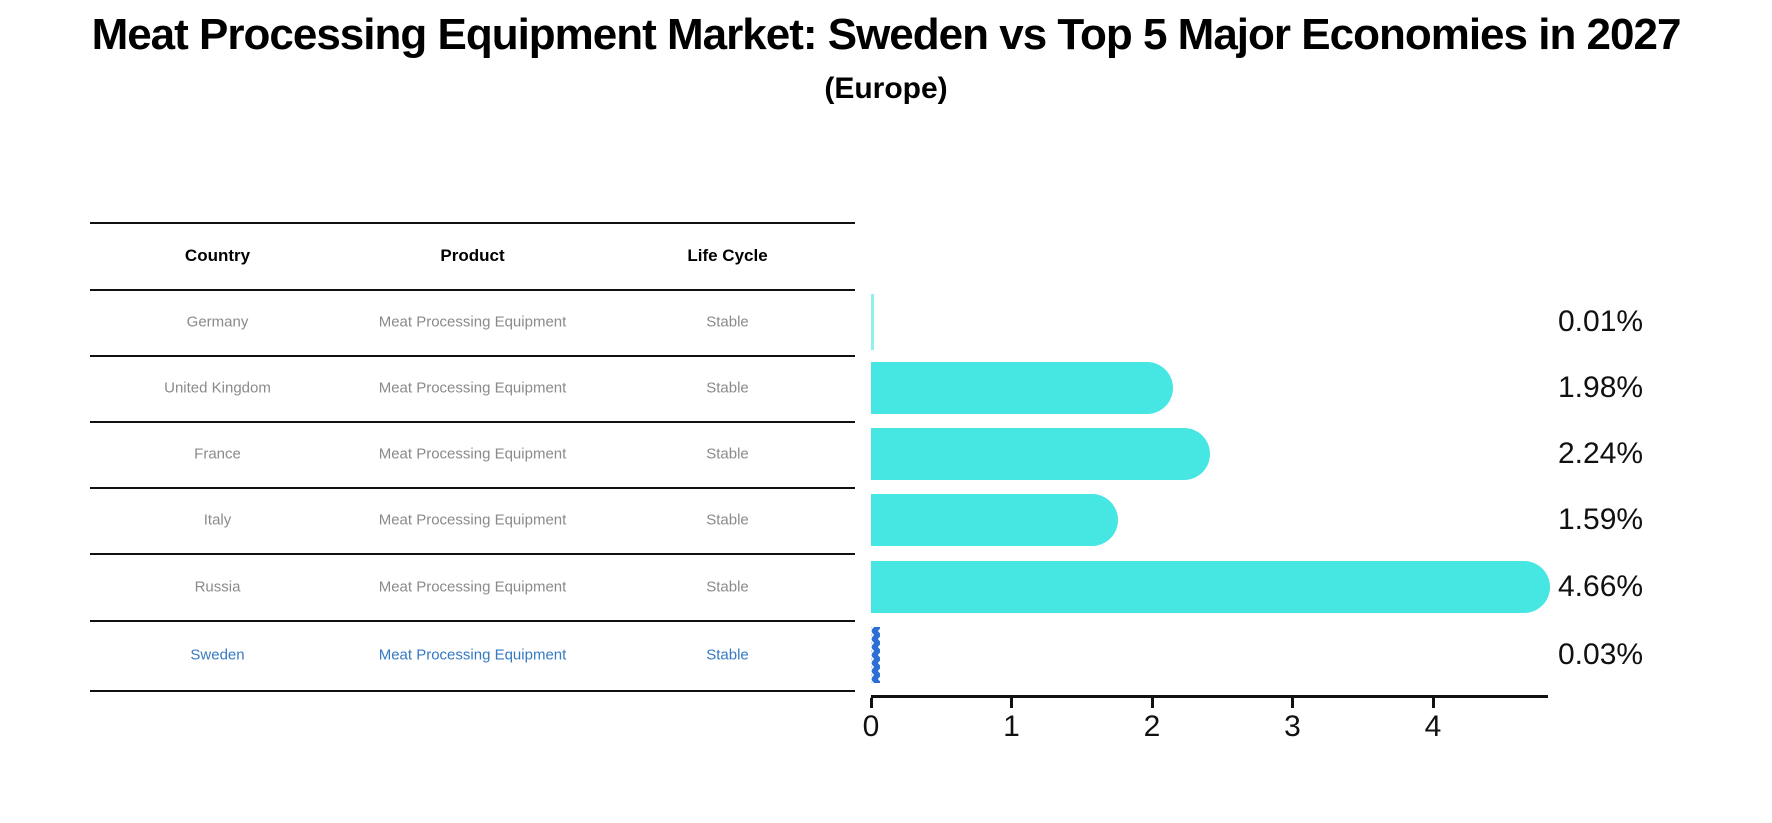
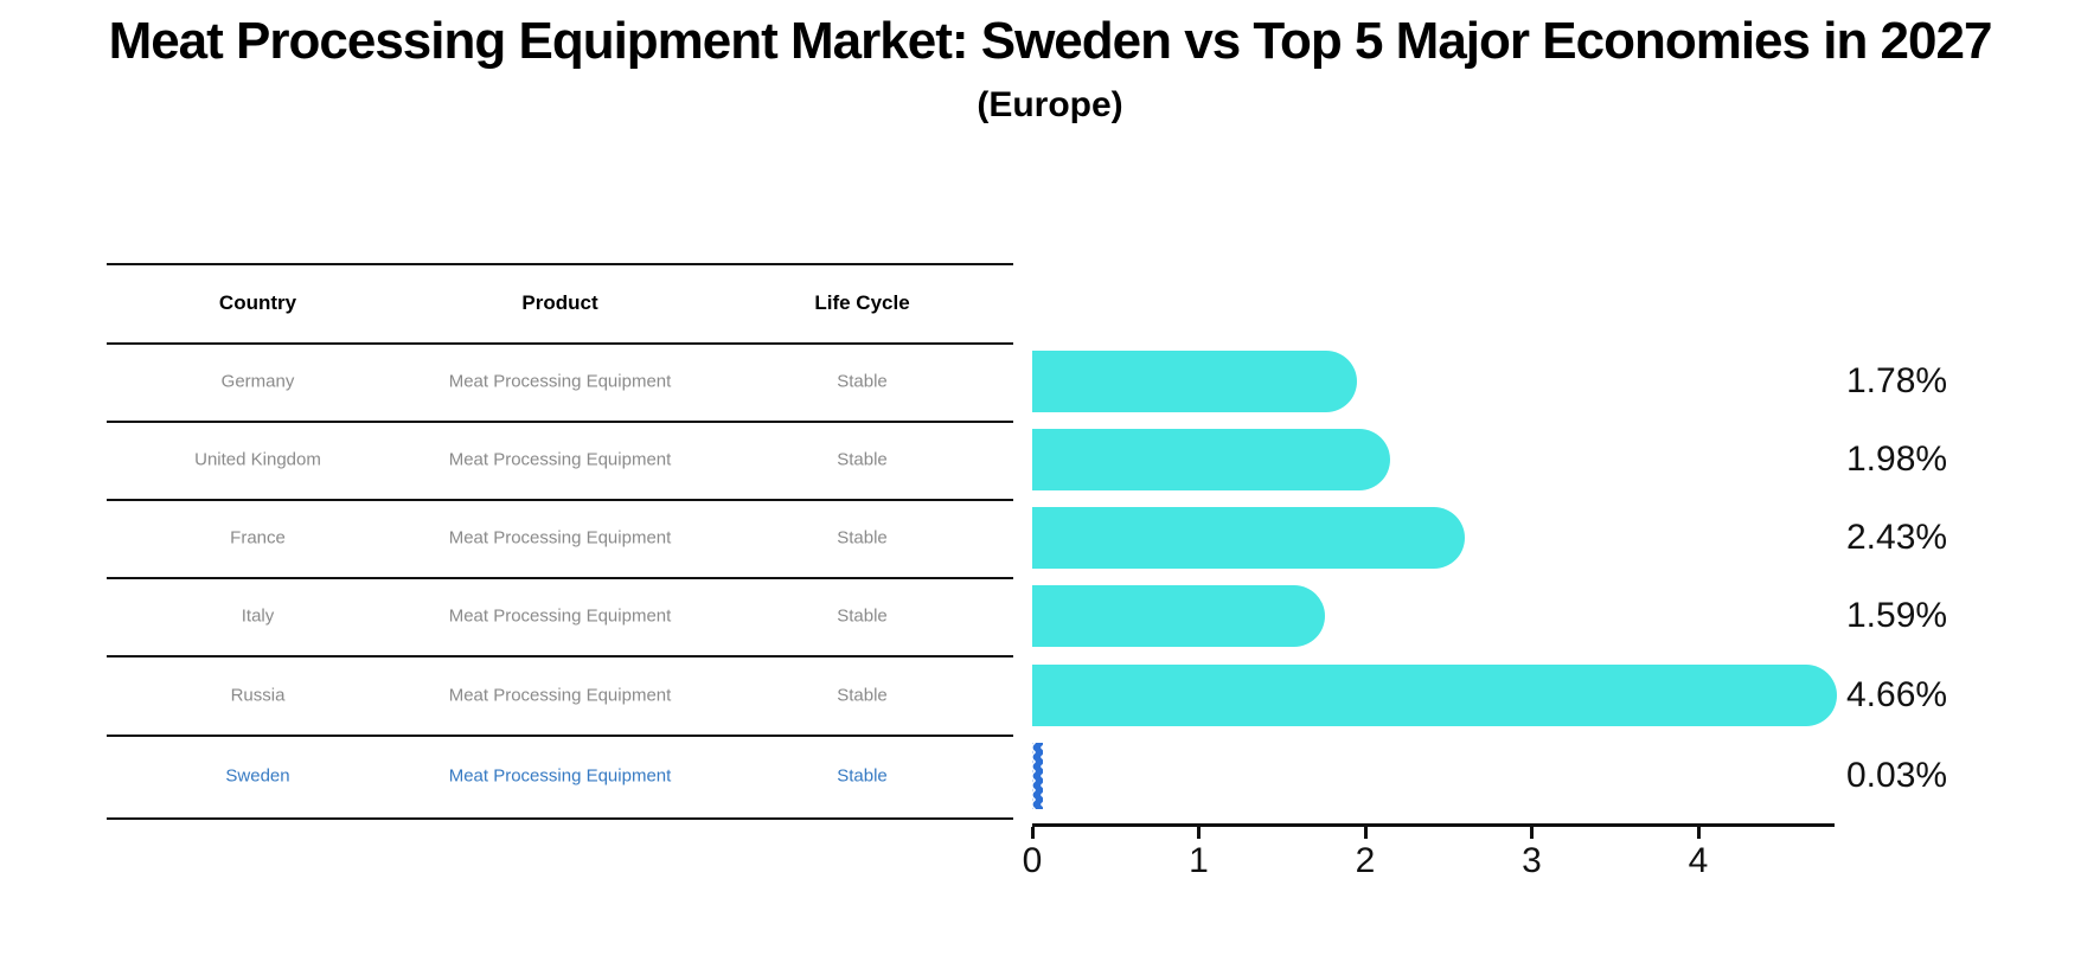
Germany: 0.01% -> 1.78%
France: 2.24% -> 2.43%
